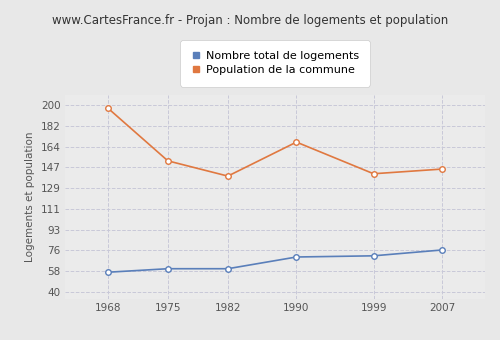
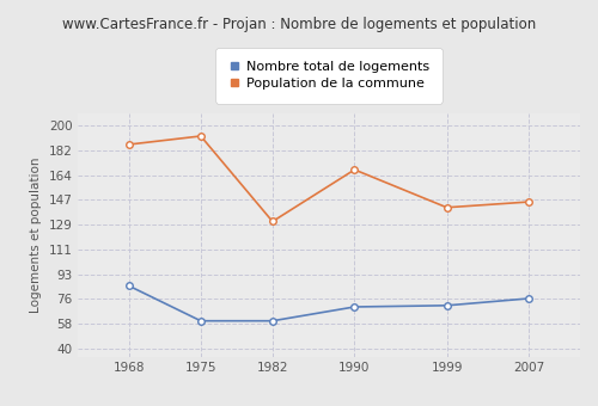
Nombre total de logements/1968: 57 -> 85
Population de la commune/1968: 197 -> 186
Population de la commune/1975: 152 -> 192
Population de la commune/1982: 139 -> 131
